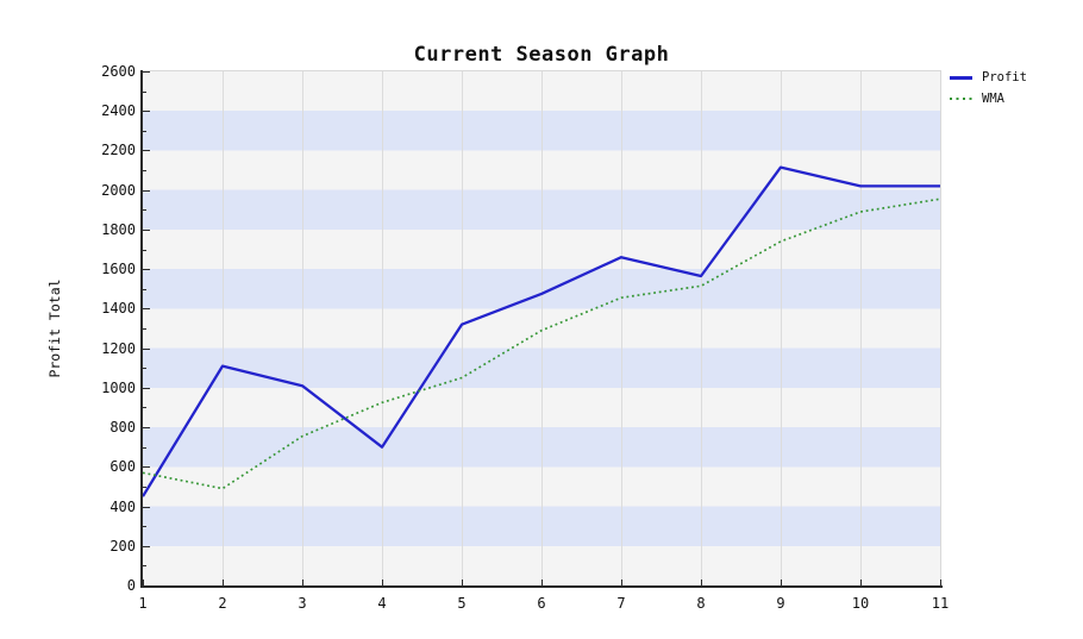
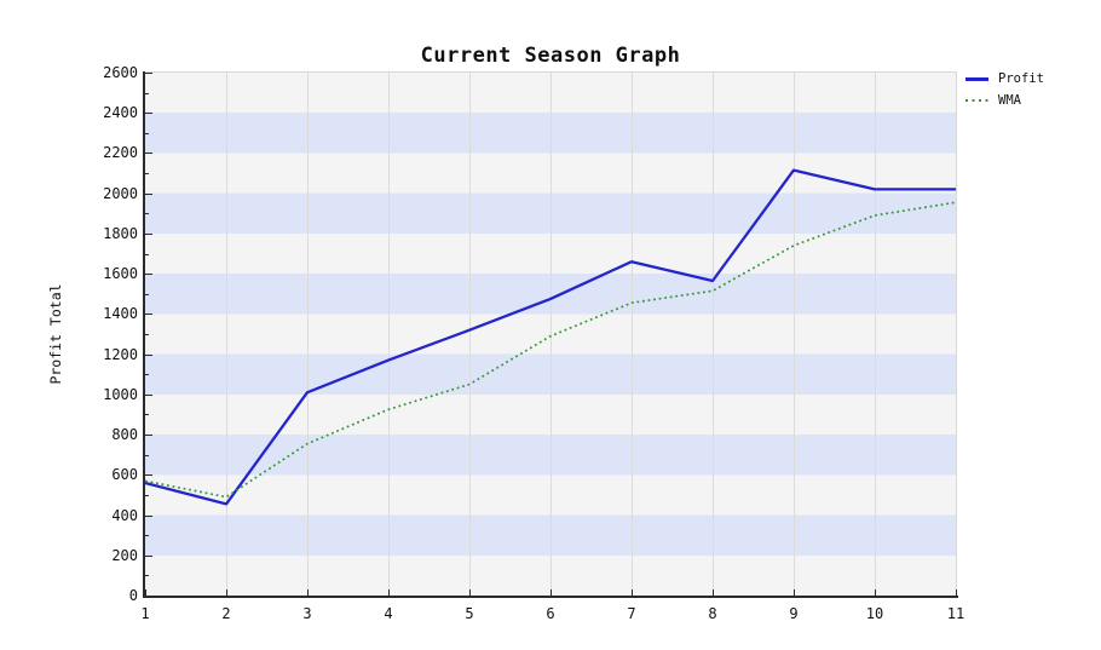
Profit/1: 450 -> 560
Profit/2: 1110 -> 460
Profit/4: 700 -> 1170
